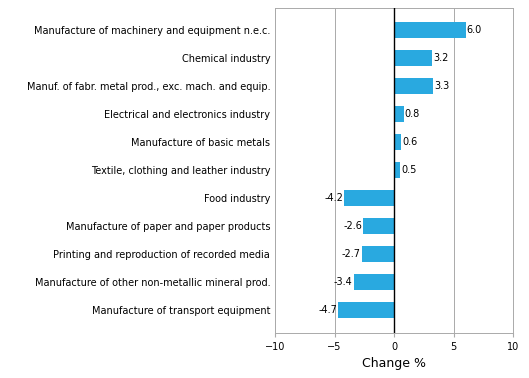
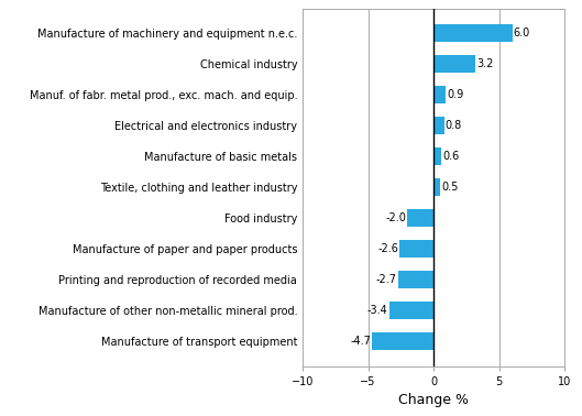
Manuf. of fabr. metal prod., exc. mach. and equip.: 3.3 -> 0.9
Food industry: -4.2 -> -2.0
